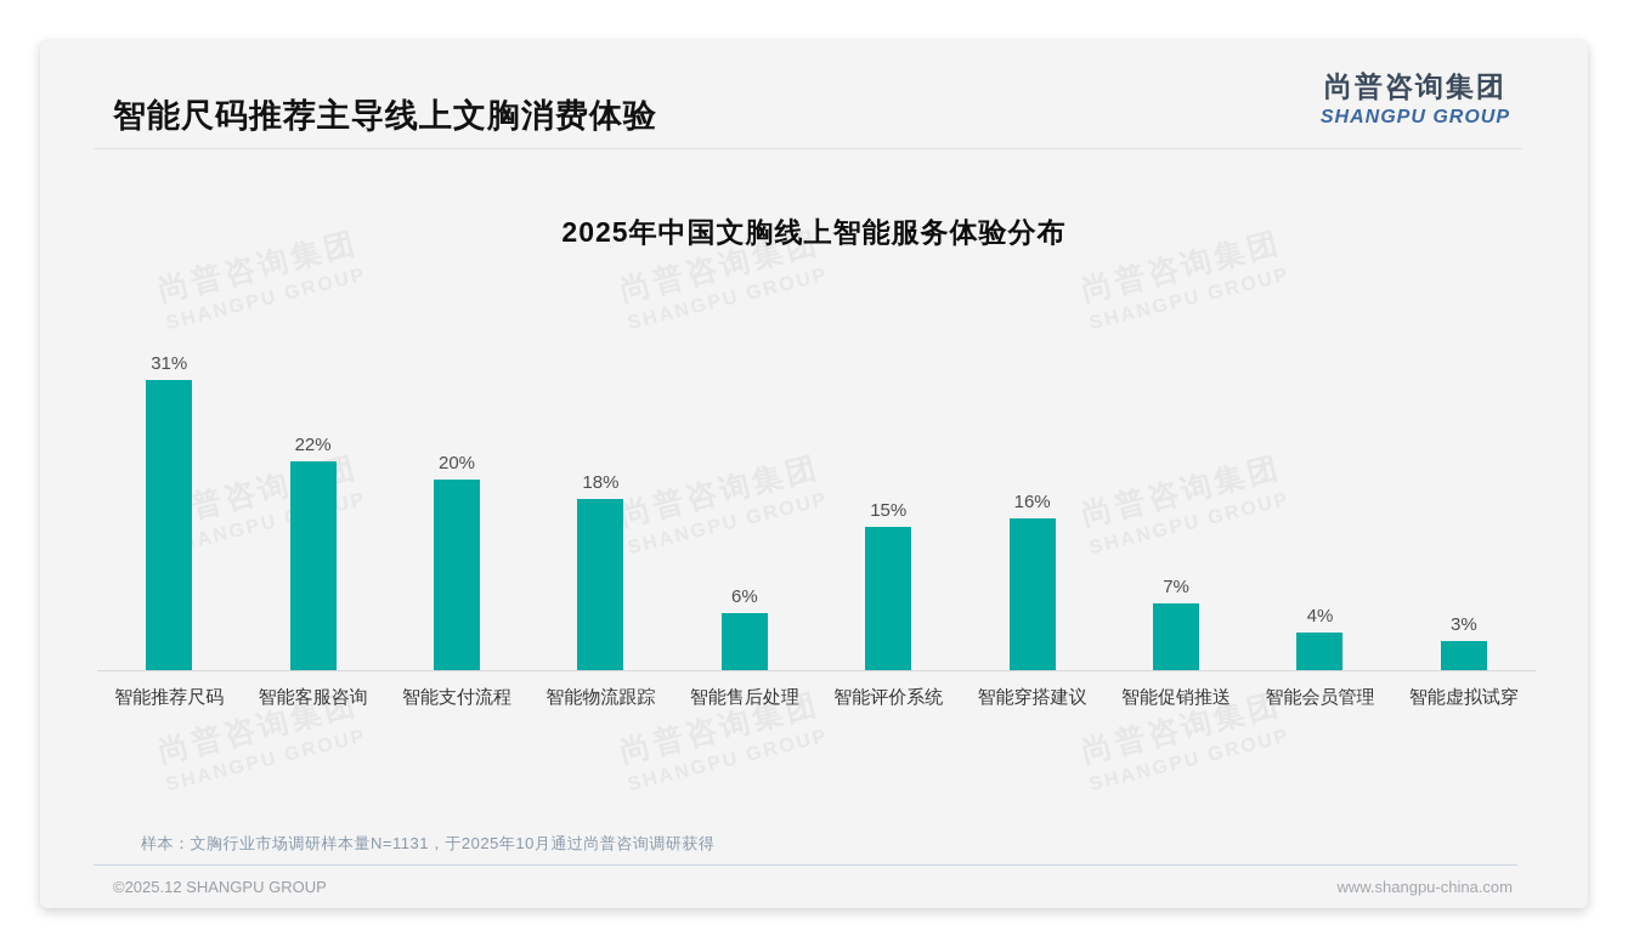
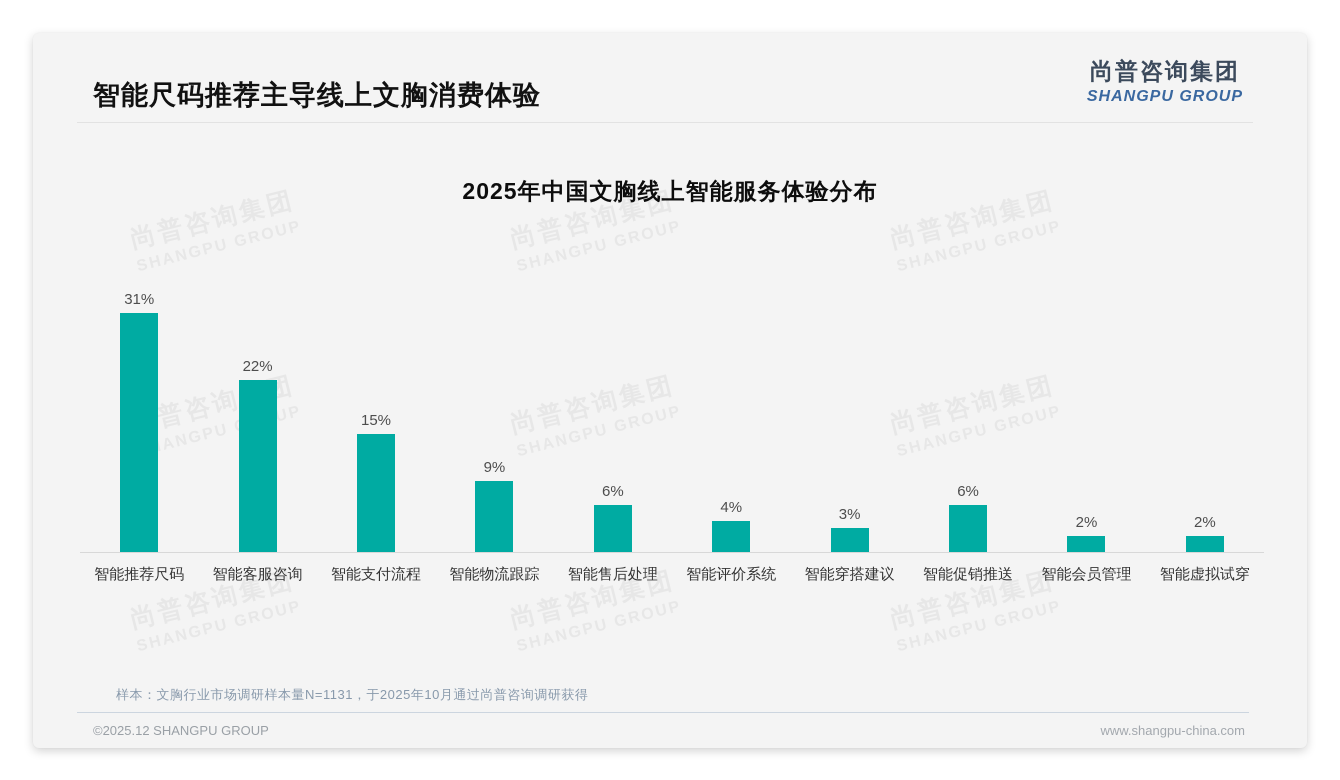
智能支付流程: 20% -> 15%
智能物流跟踪: 18% -> 9%
智能评价系统: 15% -> 4%
智能穿搭建议: 16% -> 3%
智能促销推送: 7% -> 6%
智能会员管理: 4% -> 2%
智能虚拟试穿: 3% -> 2%
